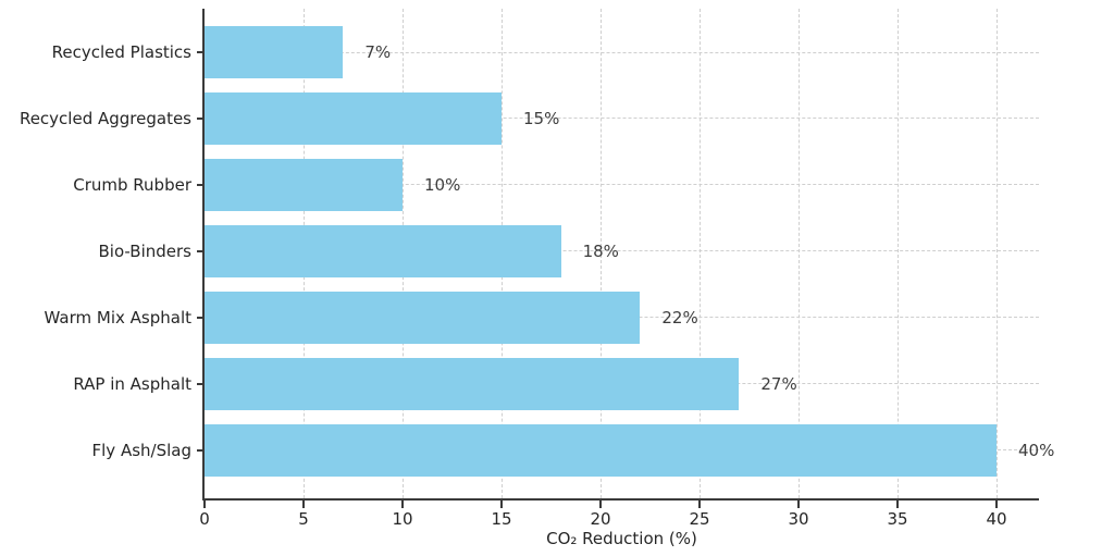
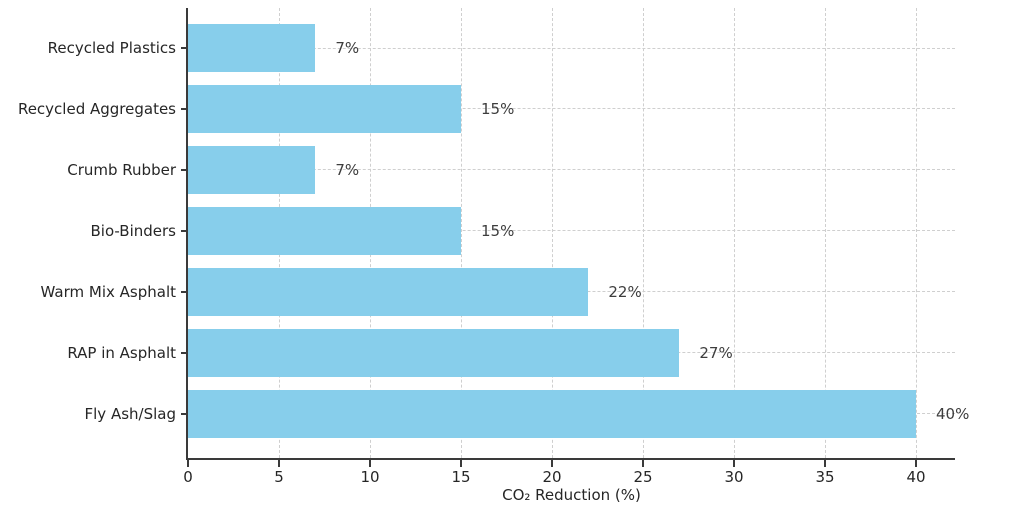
Crumb Rubber: 10% -> 7%
Bio-Binders: 18% -> 15%
